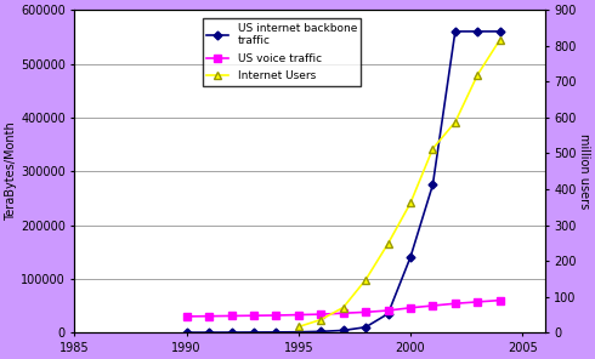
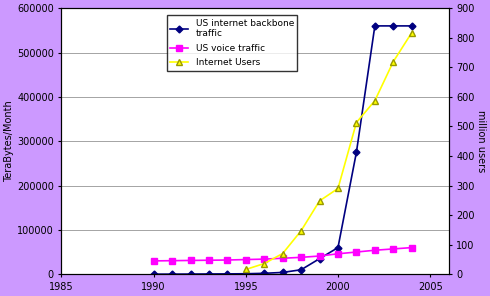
US internet backbone traffic/2000: 140000 -> 60000
Internet Users/2000: 361 -> 290
